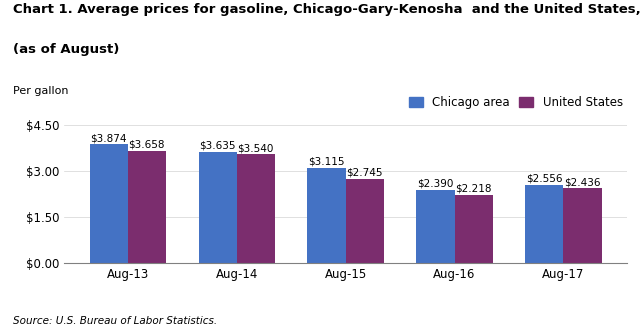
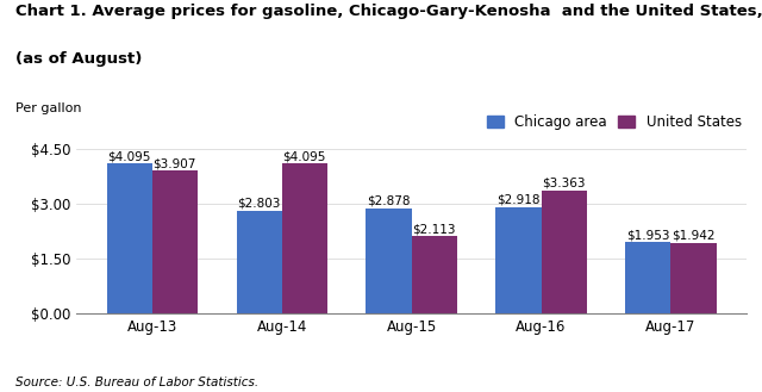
Chicago area/Aug-13: $3.874 -> $4.095
United States/Aug-13: $3.658 -> $3.907
Chicago area/Aug-14: $3.635 -> $2.803
United States/Aug-14: $3.540 -> $4.095
Chicago area/Aug-15: $3.115 -> $2.878
United States/Aug-15: $2.745 -> $2.113
Chicago area/Aug-16: $2.390 -> $2.918
United States/Aug-16: $2.218 -> $3.363
Chicago area/Aug-17: $2.556 -> $1.953
United States/Aug-17: $2.436 -> $1.942
